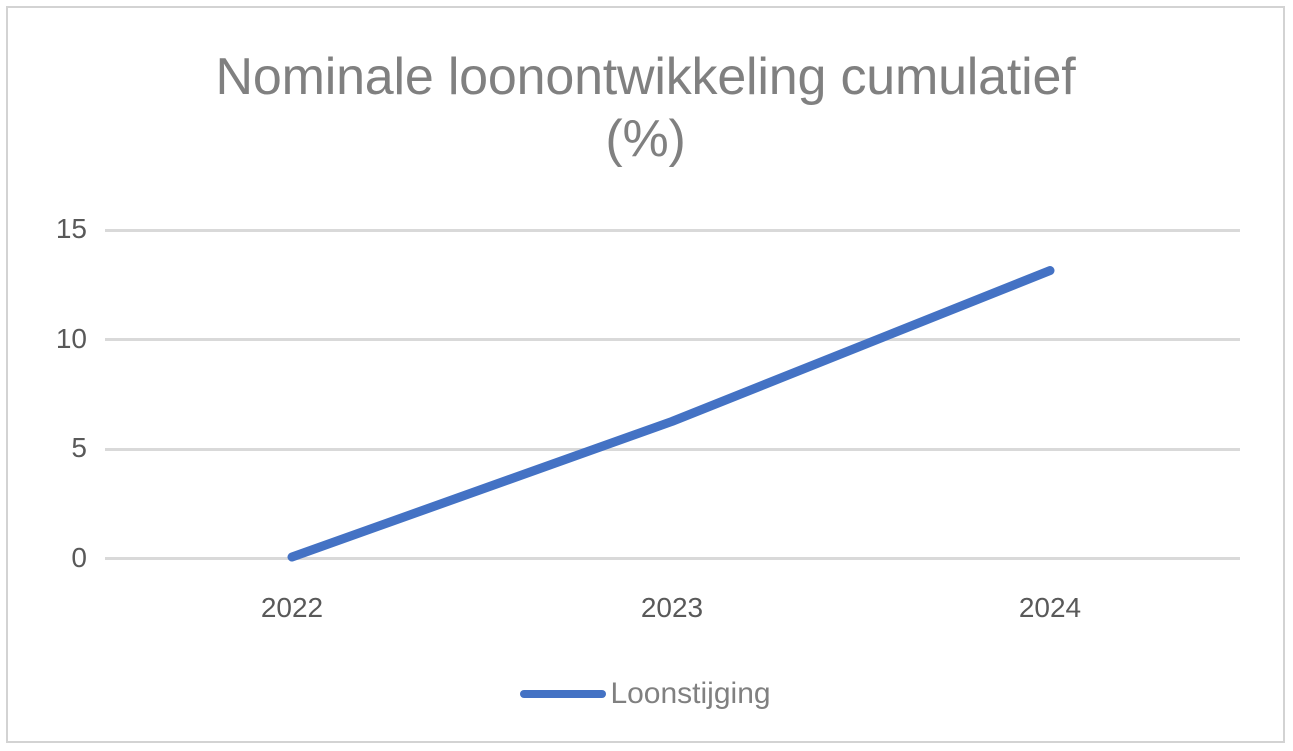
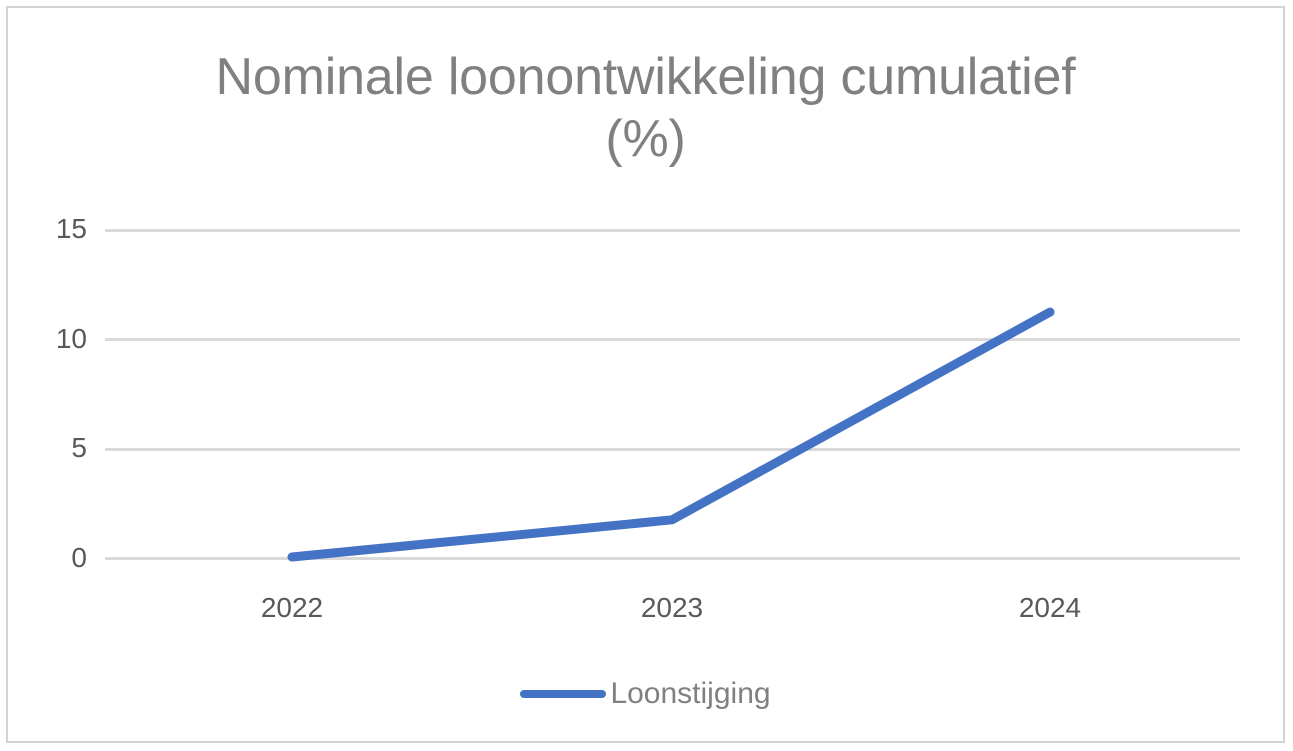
2023: 6.2 -> 1.7
2024: 13.1 -> 11.2
